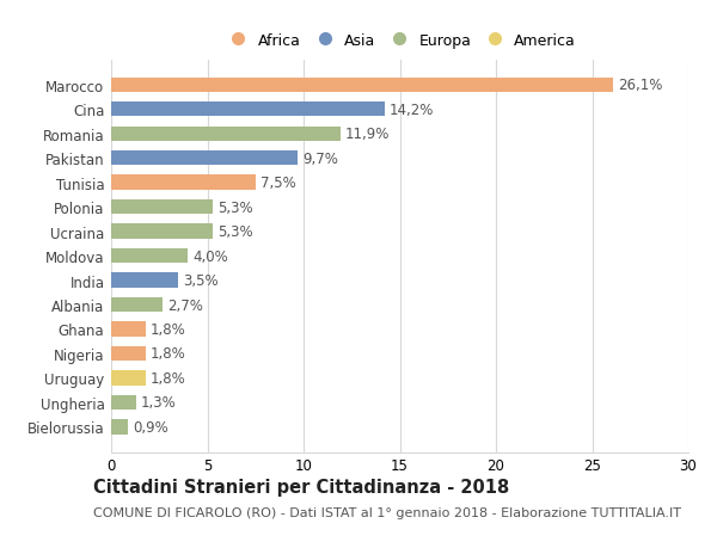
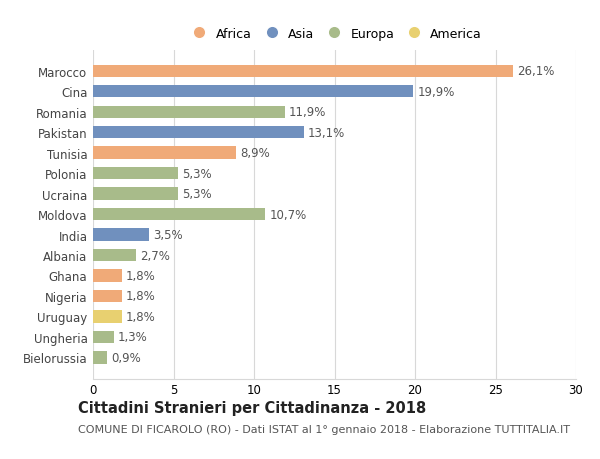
Cina: 14,2% -> 19,9%
Pakistan: 9,7% -> 13,1%
Tunisia: 7,5% -> 8,9%
Moldova: 4,0% -> 10,7%
